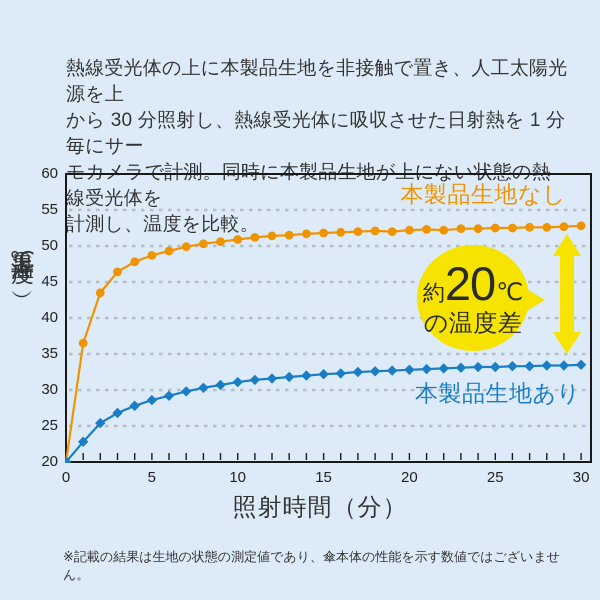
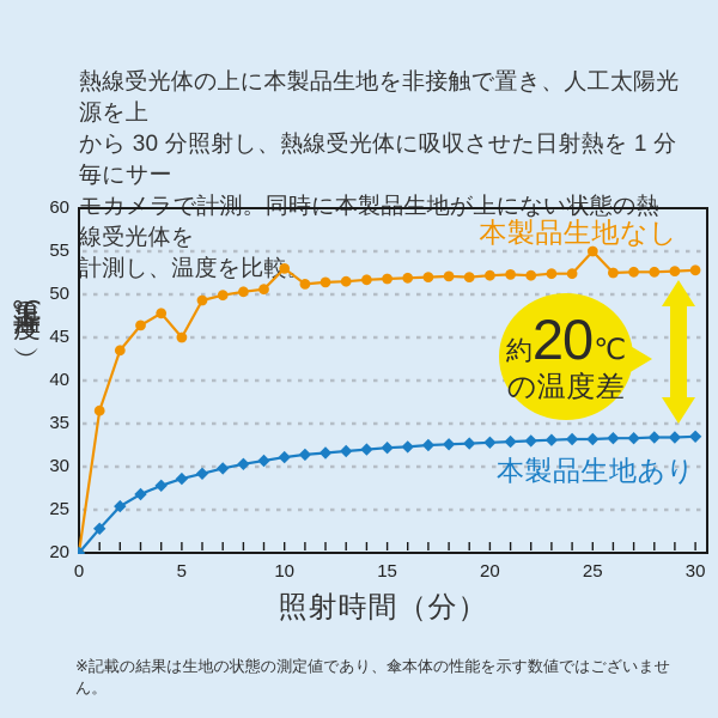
本製品生地なし/5: 49 -> 45
本製品生地なし/10: 51 -> 53
本製品生地なし/25: 52 -> 55
